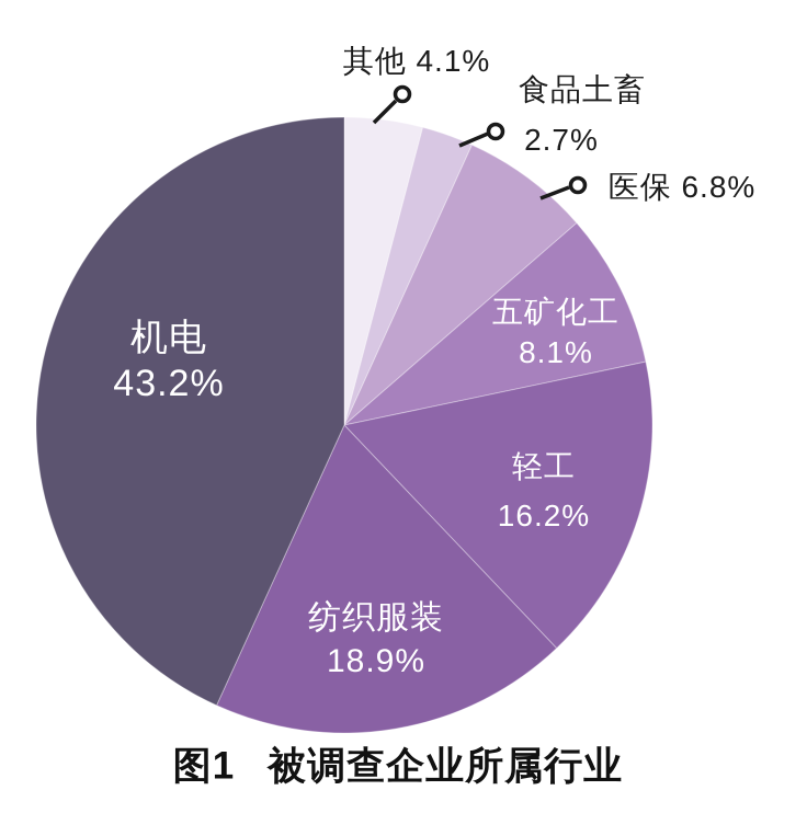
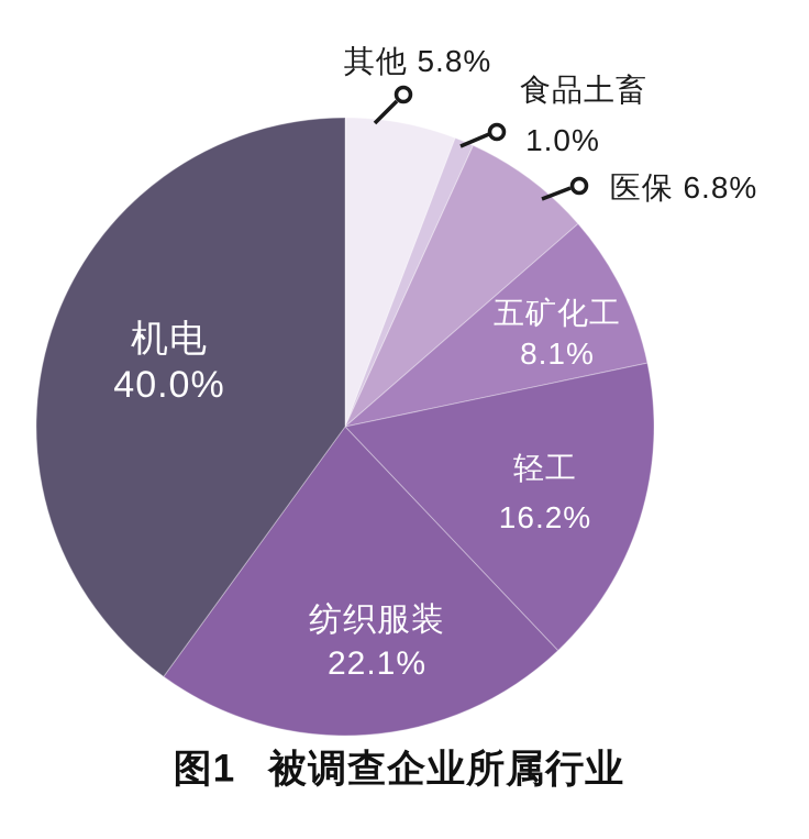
其他: 4.1% -> 5.8%
食品土畜: 2.7% -> 1.0%
纺织服装: 18.9% -> 22.1%
机电: 43.2% -> 40.0%
